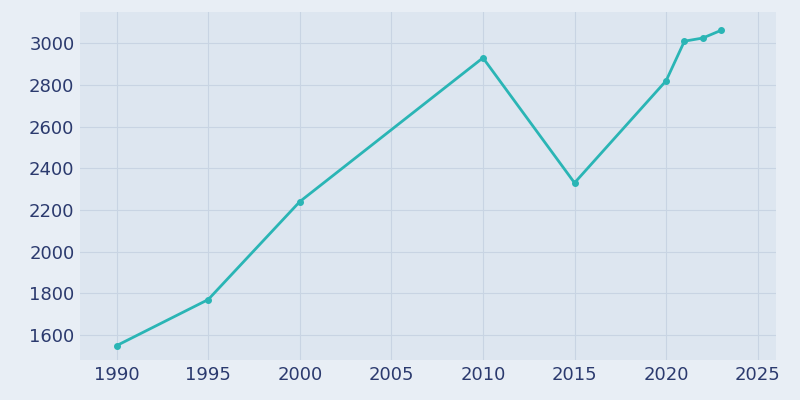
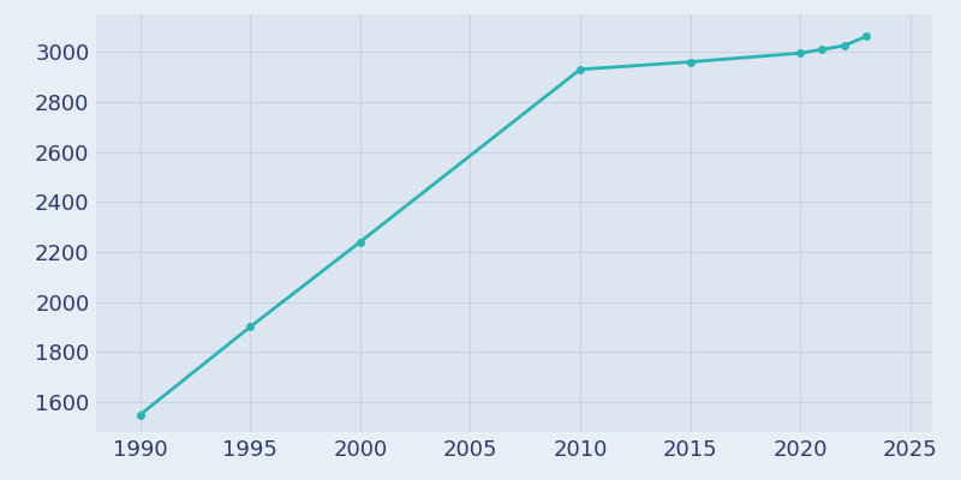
1995: 1770 -> 1900
2015: 2330 -> 2960
2020: 2820 -> 2995
